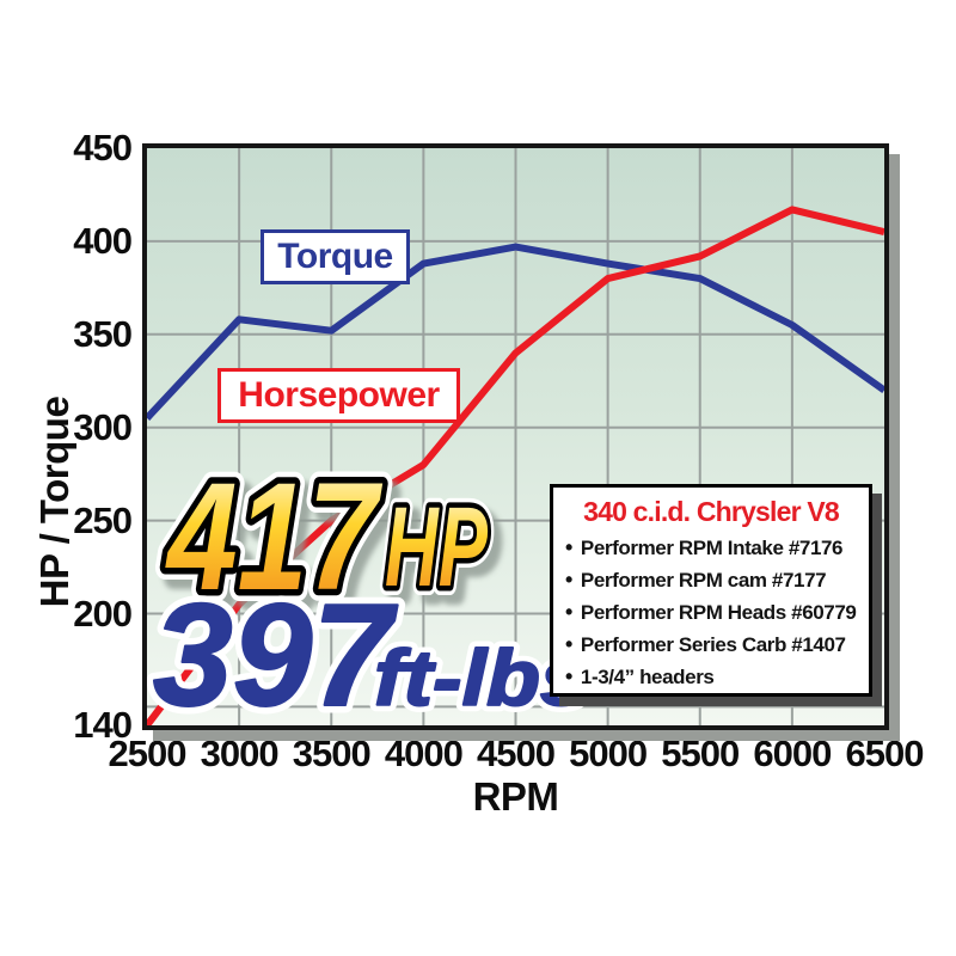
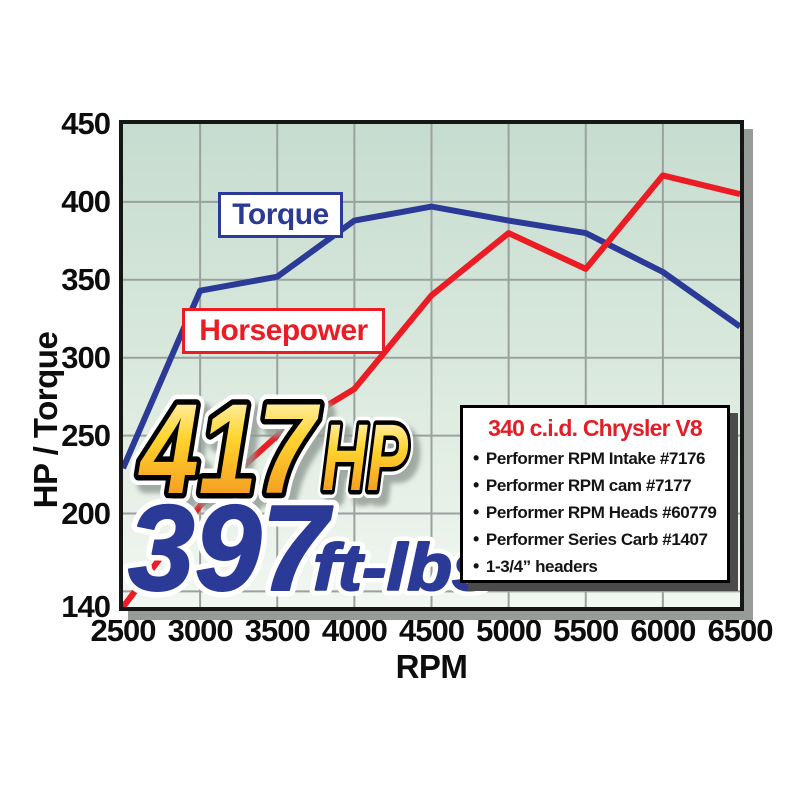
Torque/2500: 305 -> 229
Torque/3000: 358 -> 343
Horsepower/5500: 392 -> 357
